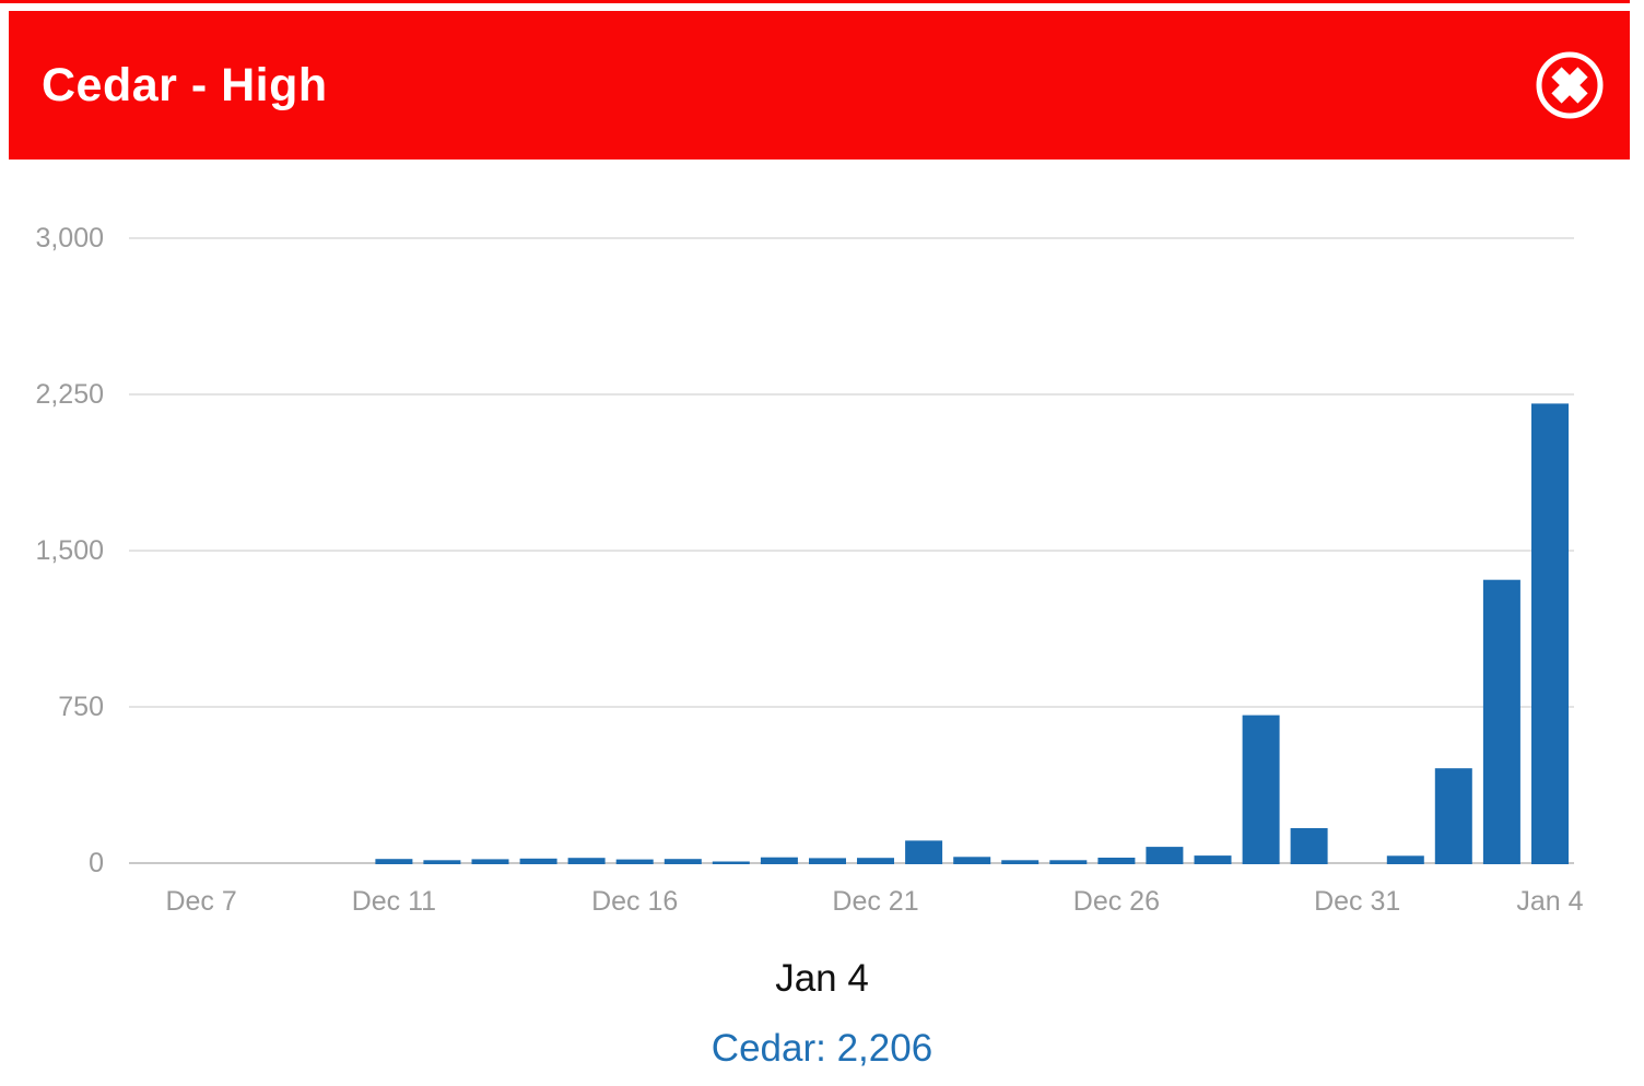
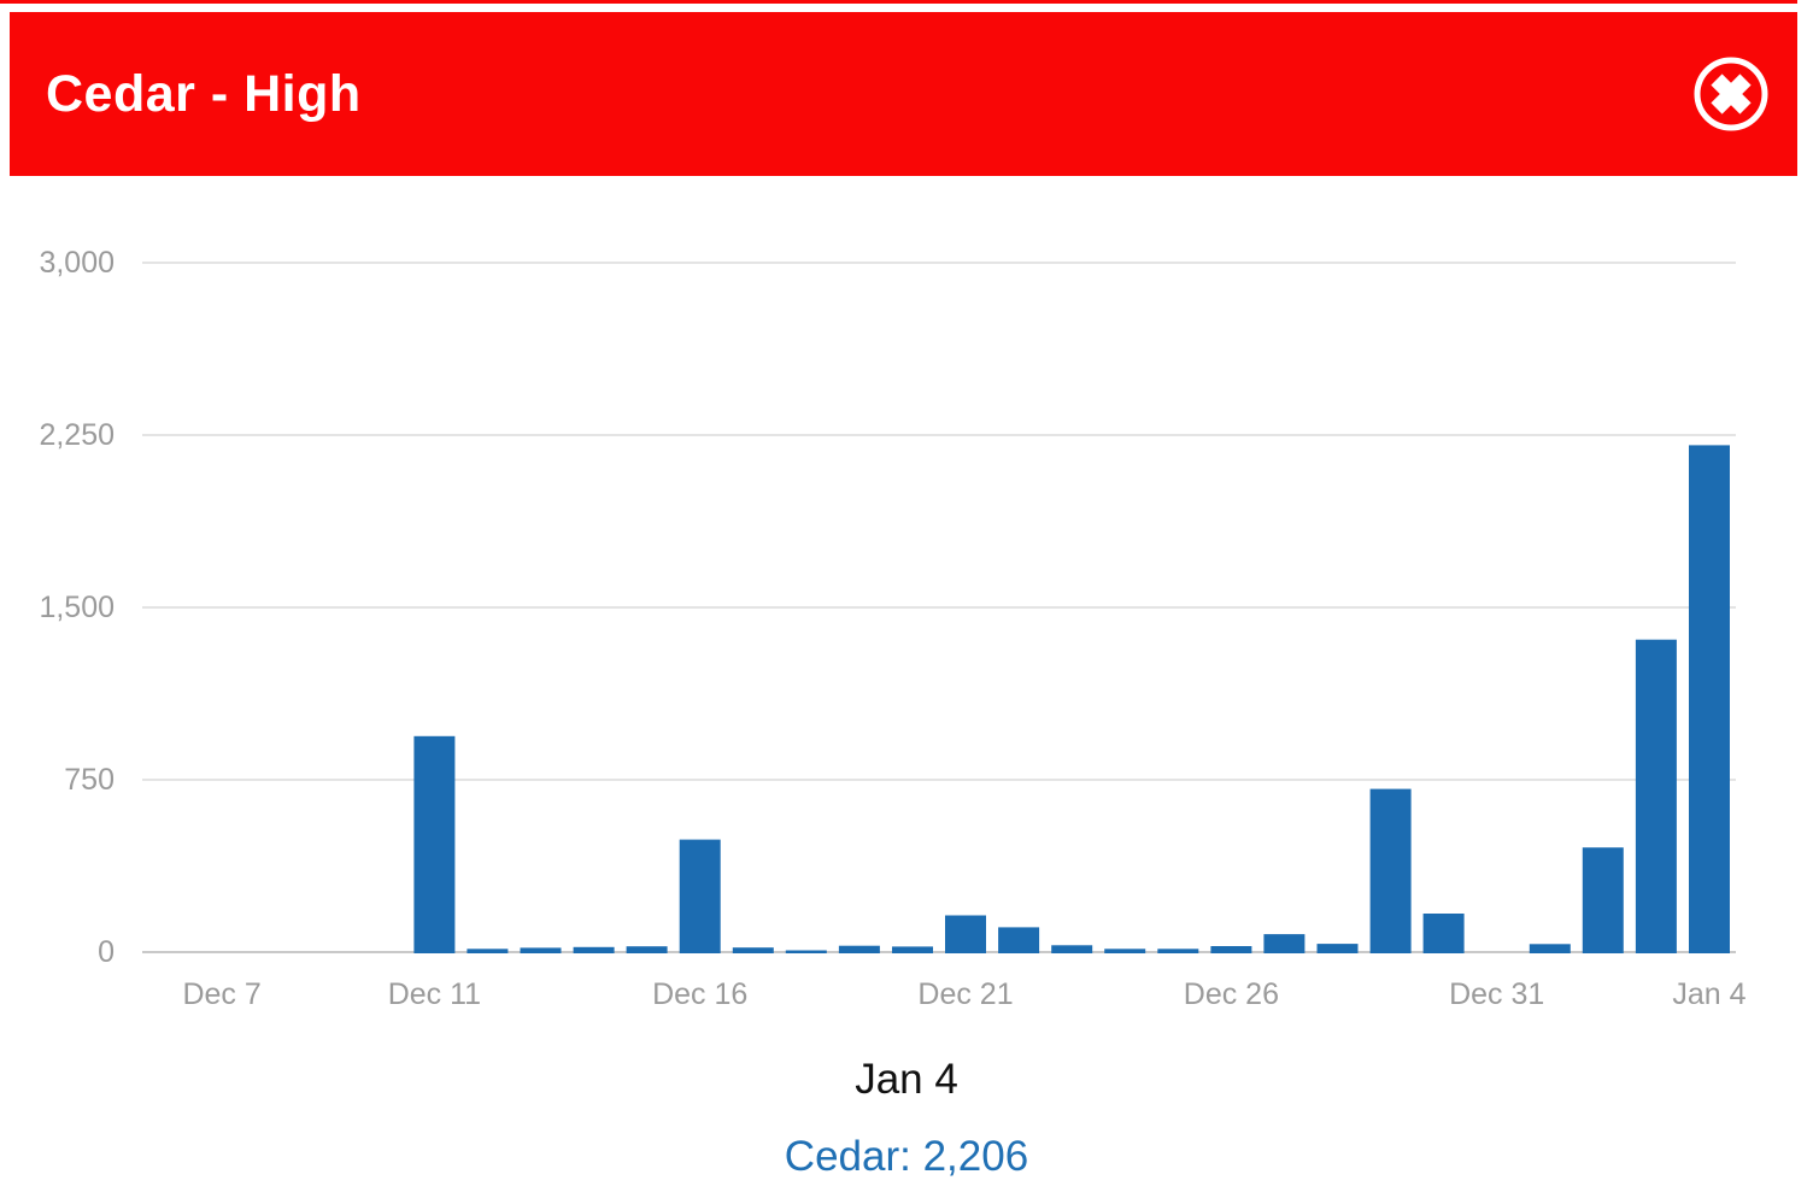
Dec 11: 20 -> 940
Dec 16: 20 -> 490
Dec 21: 20 -> 160
